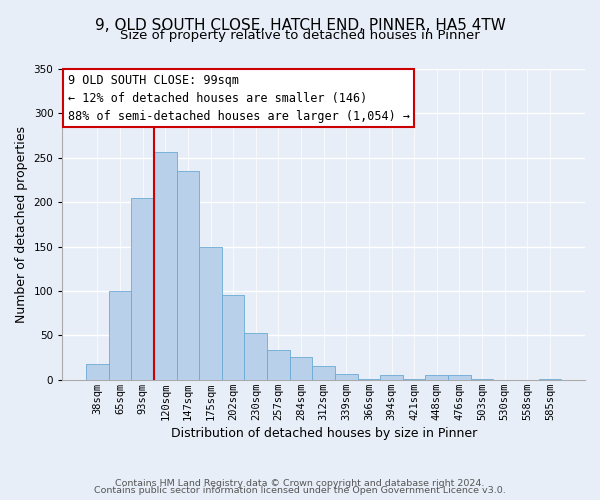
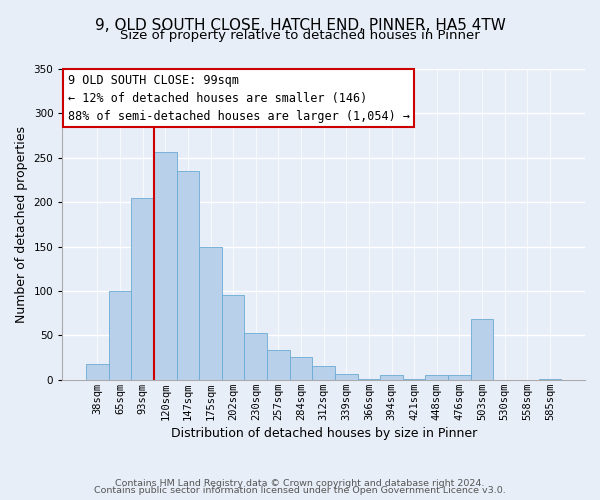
503sqm: 1 -> 68
